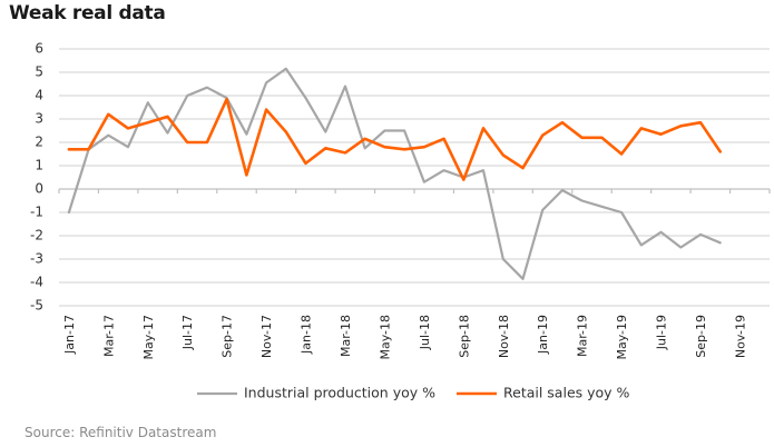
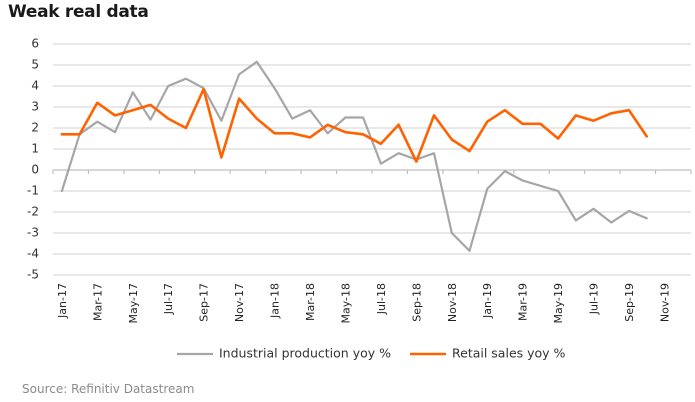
Retail sales yoy %/Jul-17: 2.0 -> 2.5
Retail sales yoy %/Jan-18: 1.1 -> 1.8
Industrial production yoy %/Mar-18: 4.4 -> 2.9
Retail sales yoy %/Jul-18: 1.8 -> 1.2
